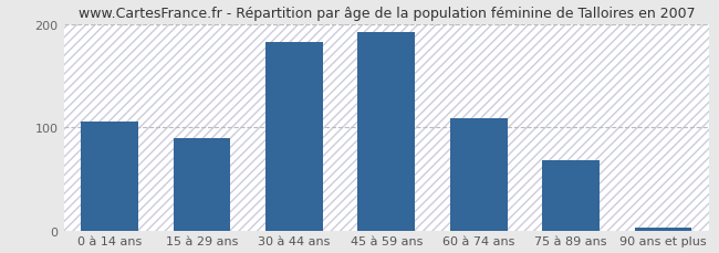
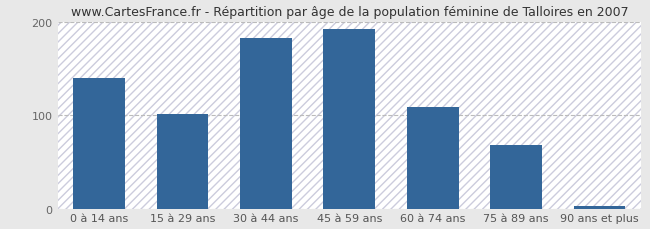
0 à 14 ans: 106 -> 140
15 à 29 ans: 90 -> 101
